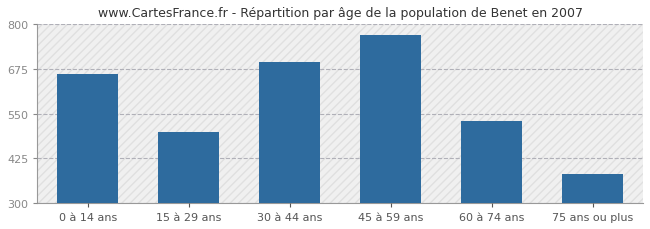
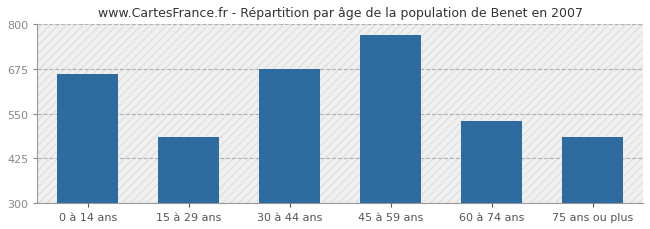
15 à 29 ans: 500 -> 485
30 à 44 ans: 695 -> 675
75 ans ou plus: 380 -> 485
